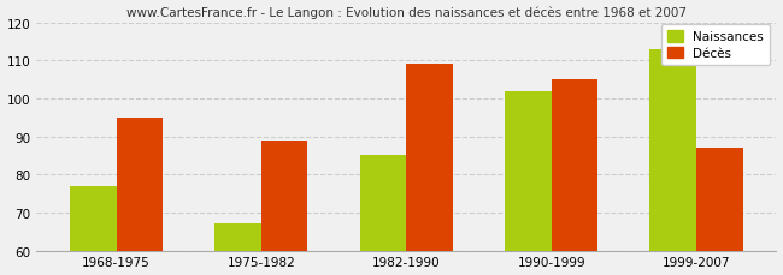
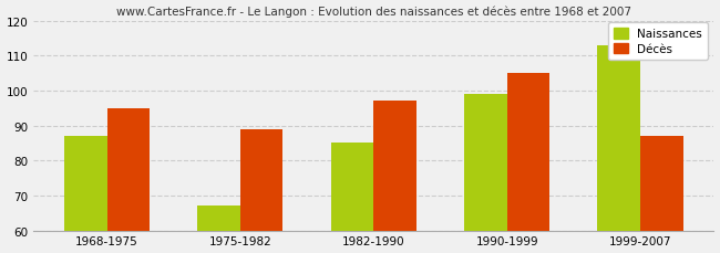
Naissances/1968-1975: 77 -> 87
Décès/1982-1990: 109 -> 97
Naissances/1990-1999: 102 -> 99
